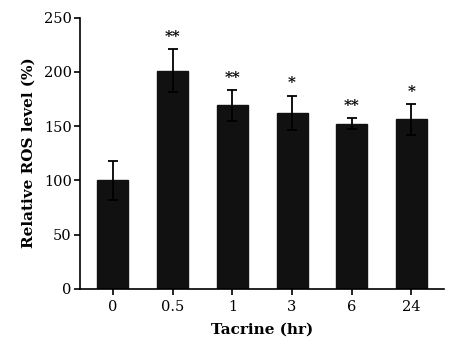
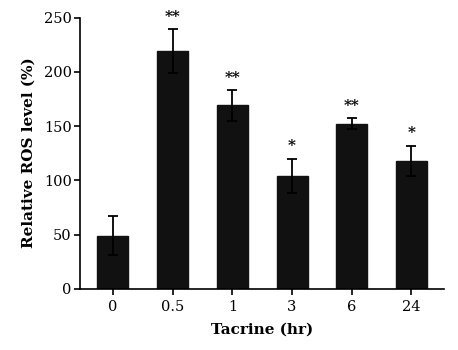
0: 100 -> 49
0.5: 201 -> 219
3: 162 -> 104
24: 156 -> 118
